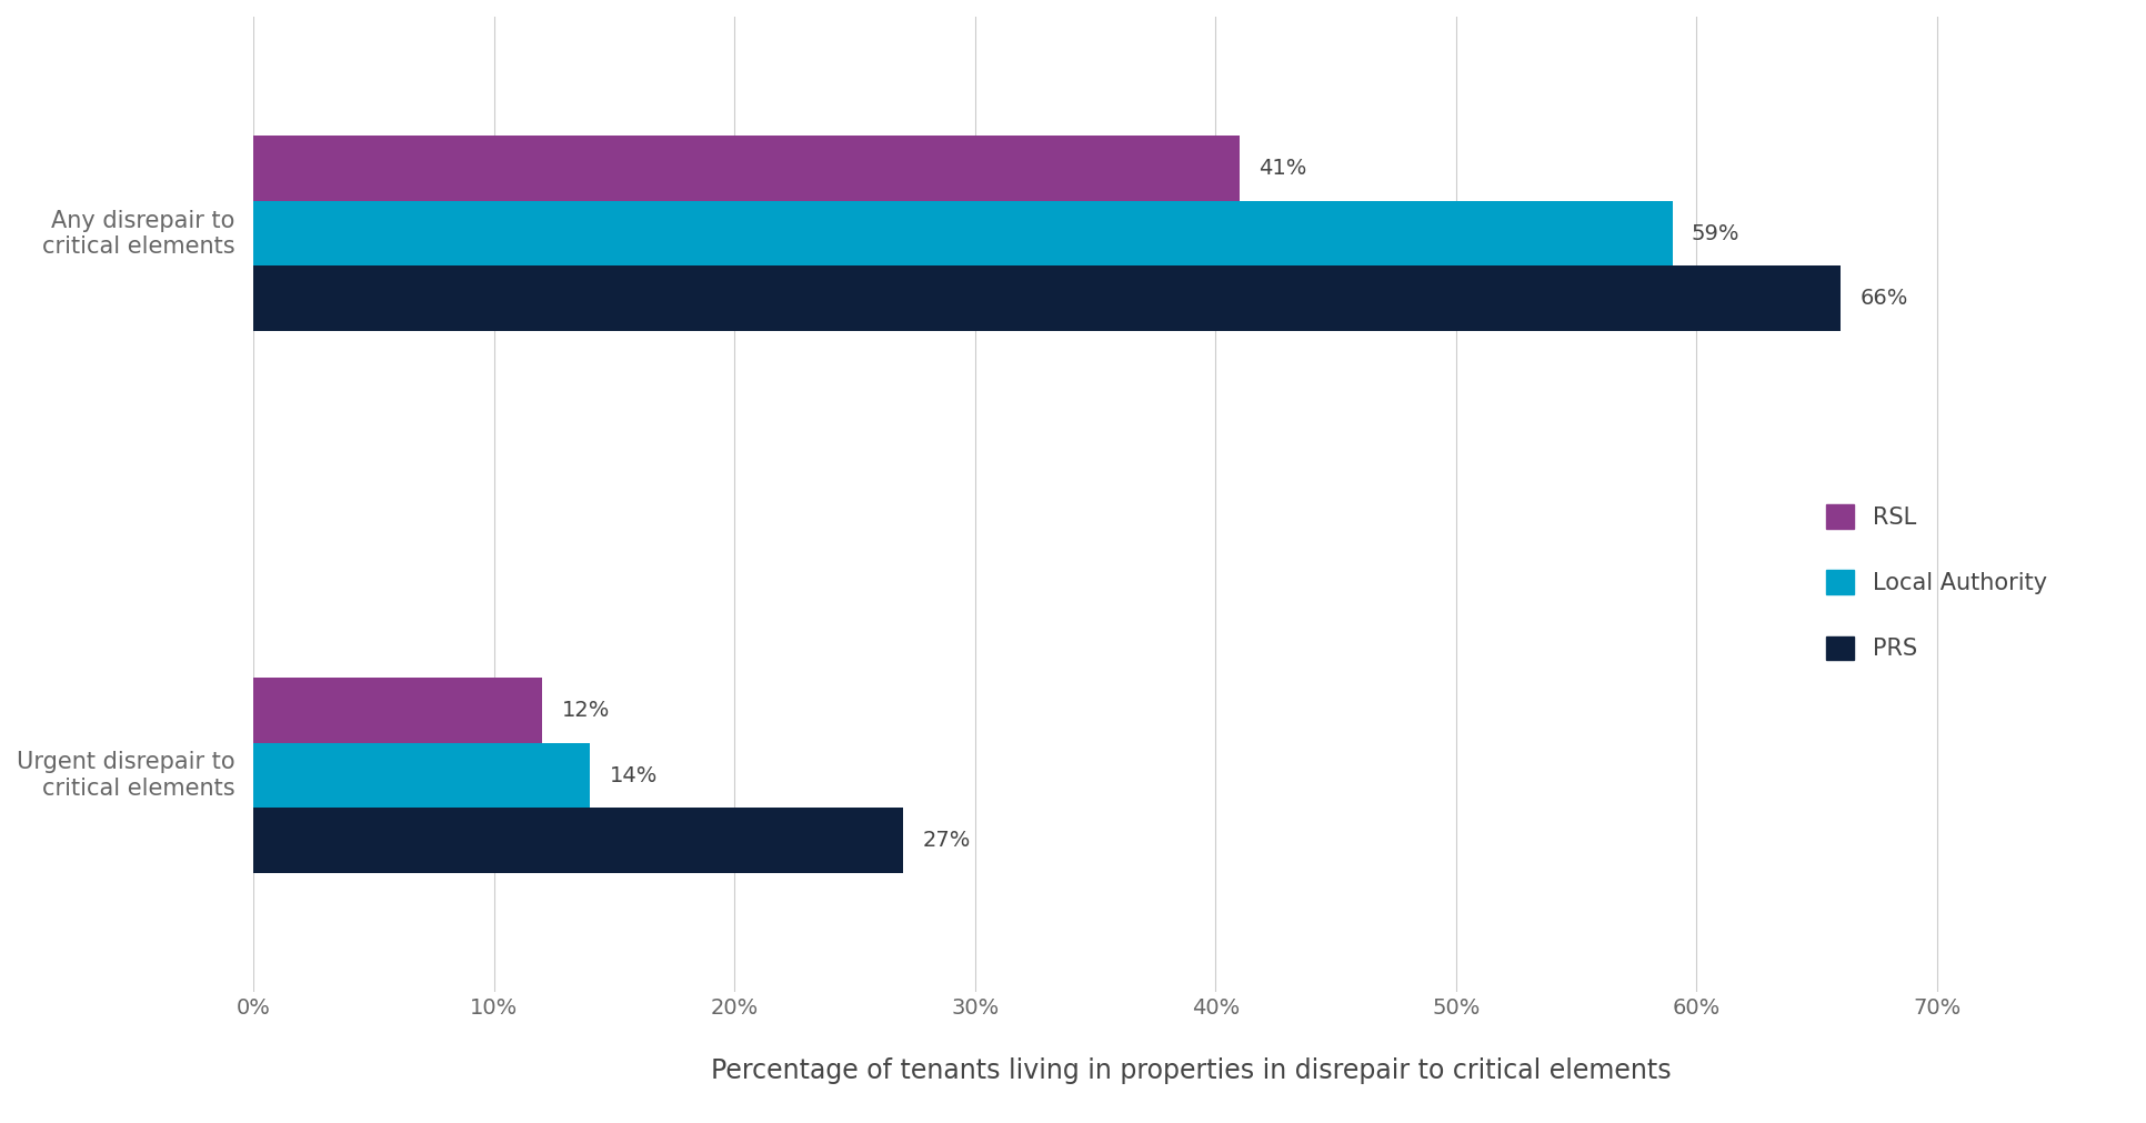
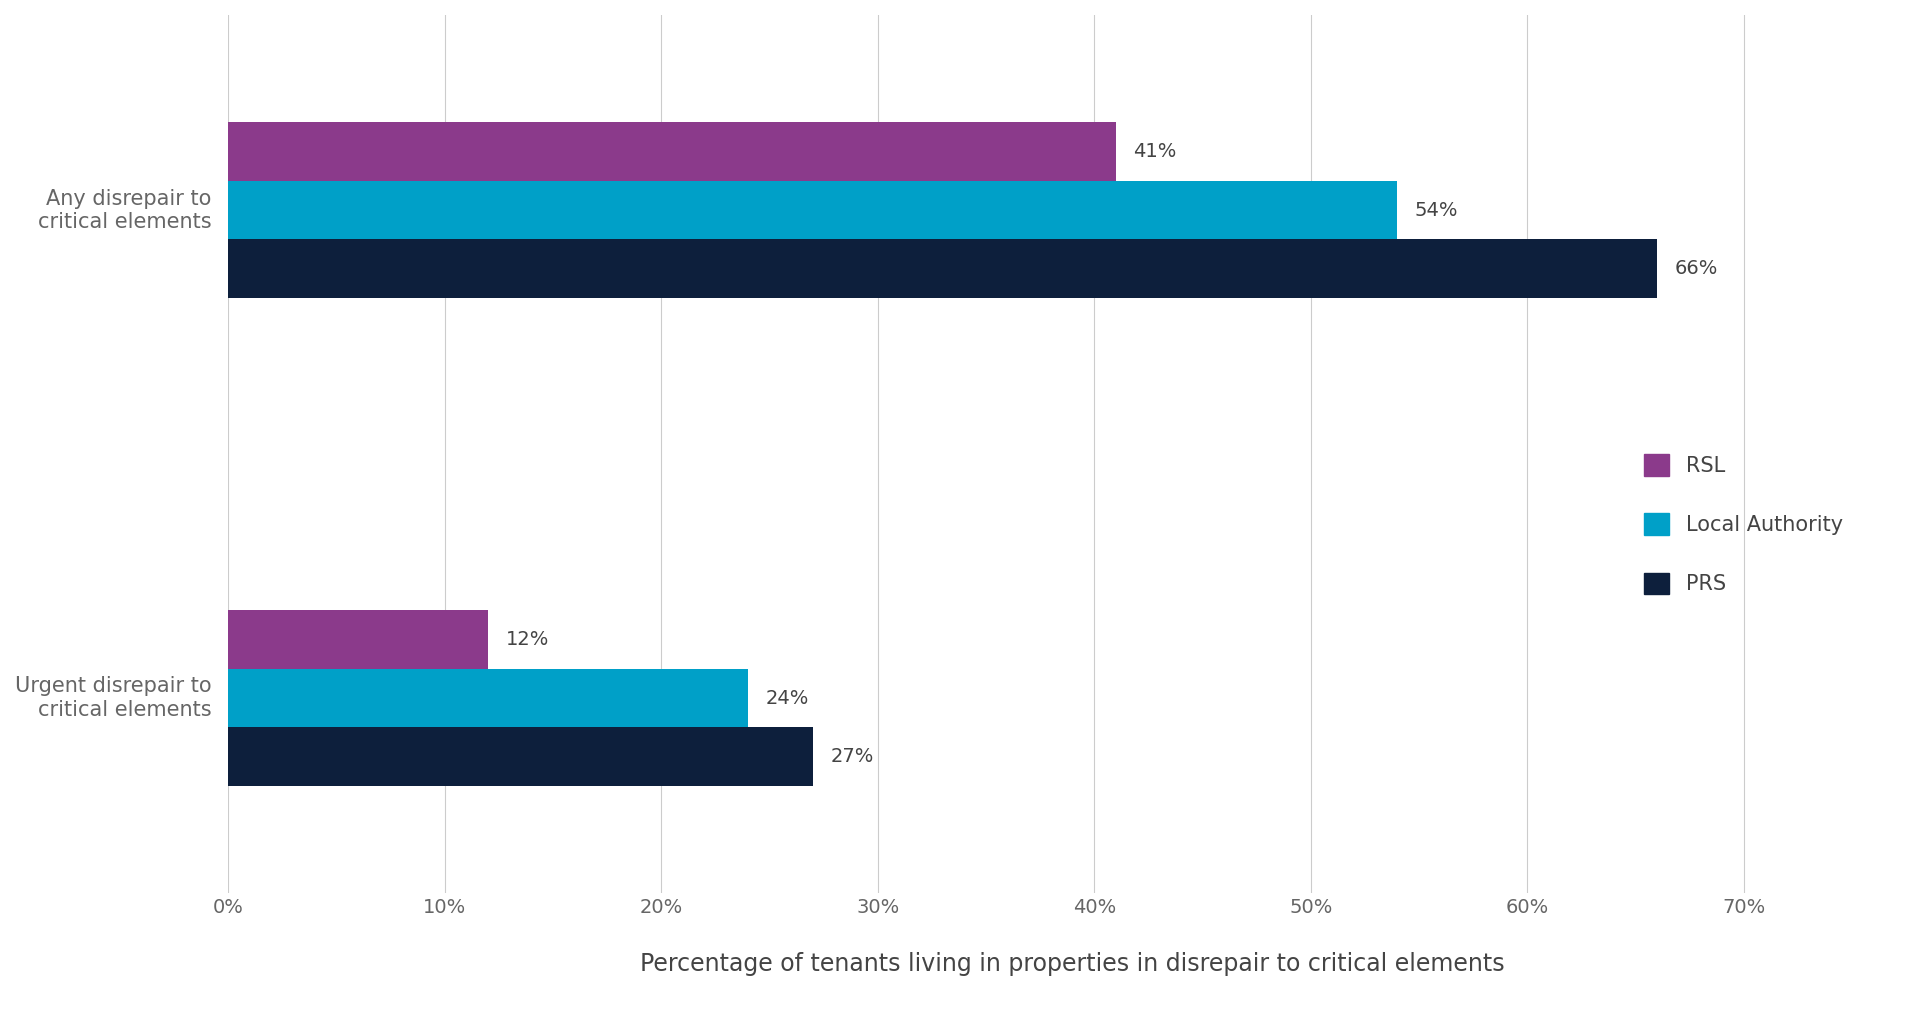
Local Authority/Any disrepair to critical elements: 59% -> 54%
Local Authority/Urgent disrepair to critical elements: 14% -> 24%
